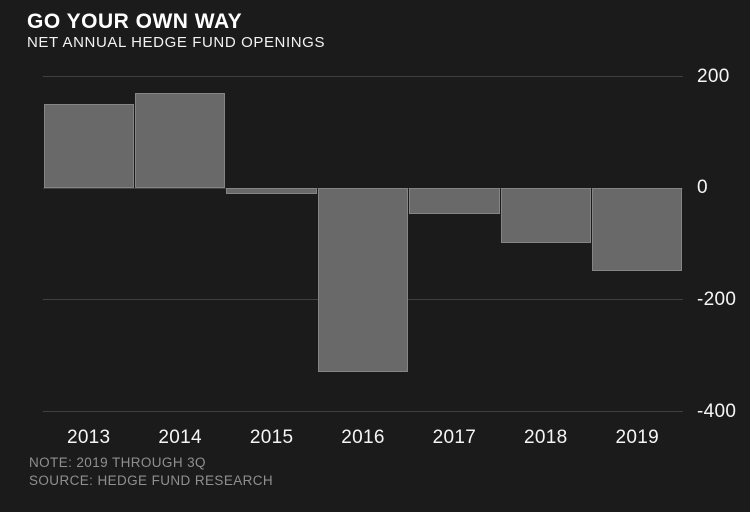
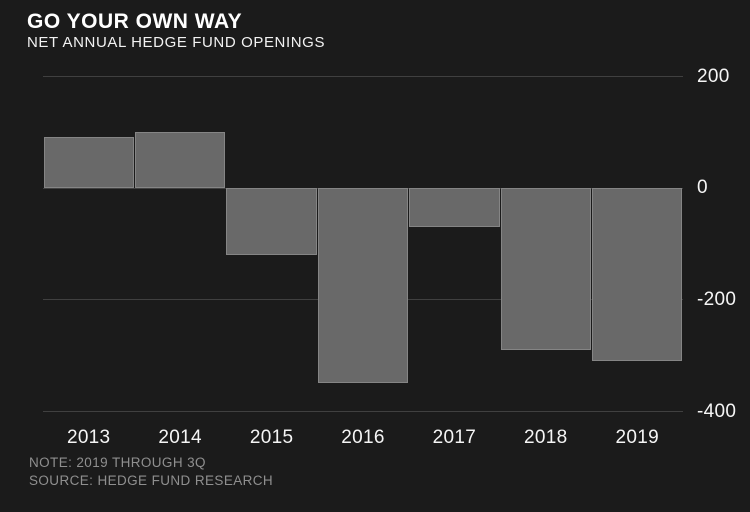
2013: 150 -> 90
2014: 170 -> 100
2015: -10 -> -120
2016: -330 -> -350
2017: -50 -> -70
2018: -100 -> -290
2019: -150 -> -310
